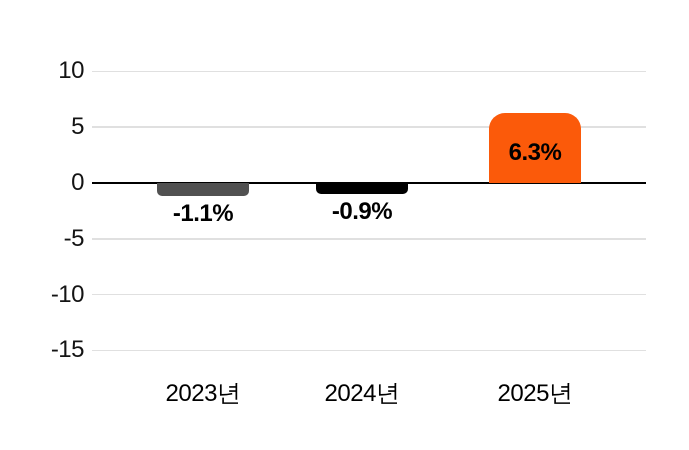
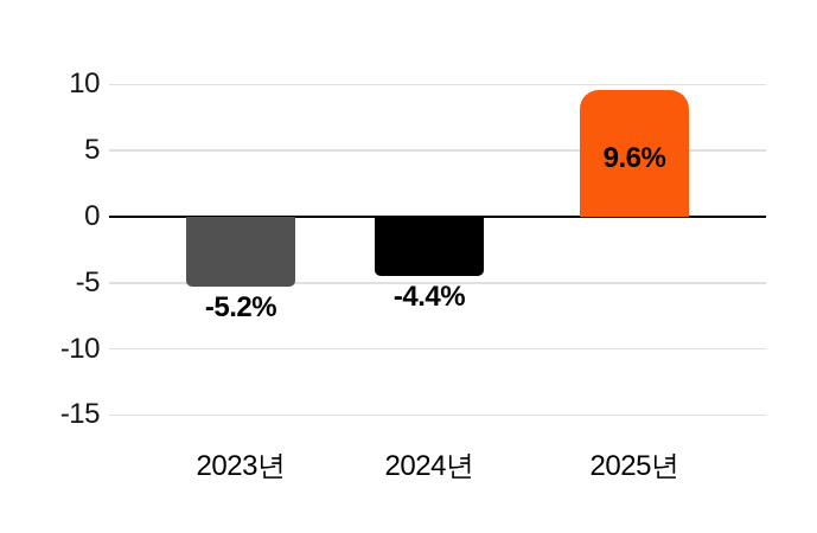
2023년: -1.1% -> -5.2%
2024년: -0.9% -> -4.4%
2025년: 6.3% -> 9.6%
